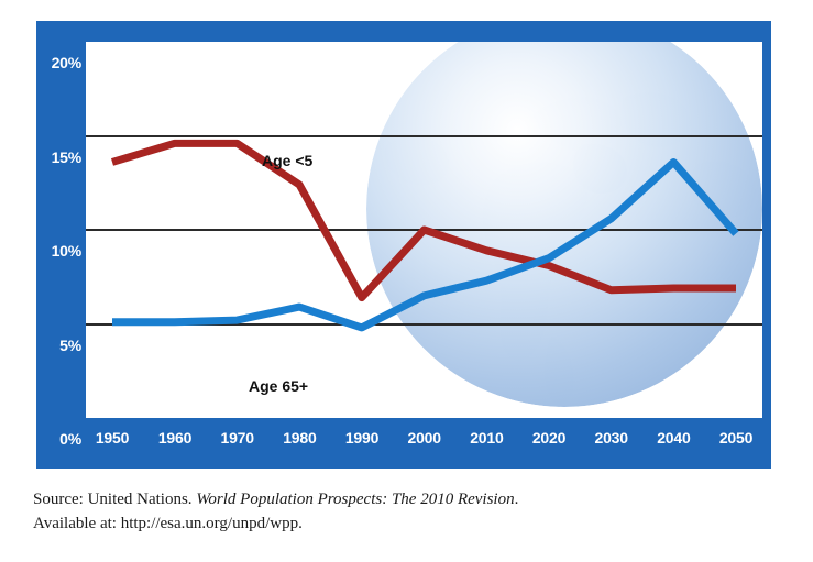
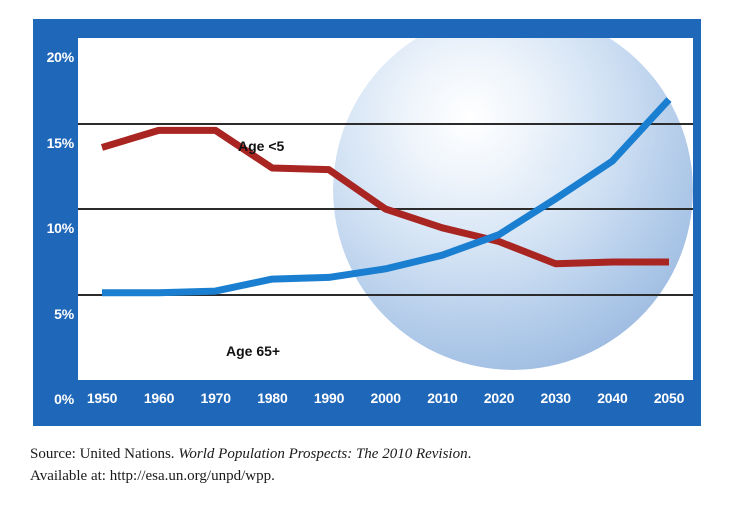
Age <5/1990: 6.4% -> 12.3%
Age 65+/1990: 4.8% -> 6.0%
Age 65+/2040: 13.6% -> 12.8%
Age 65+/2050: 9.8% -> 16.4%
